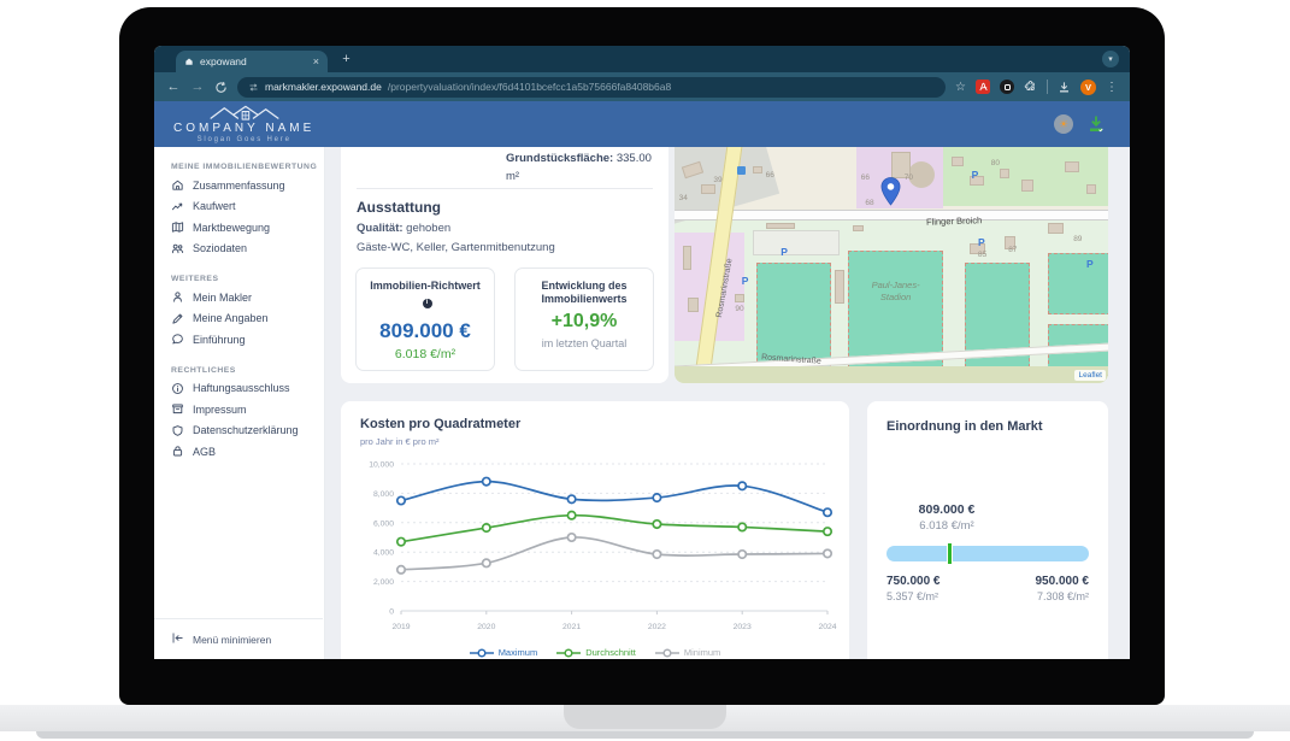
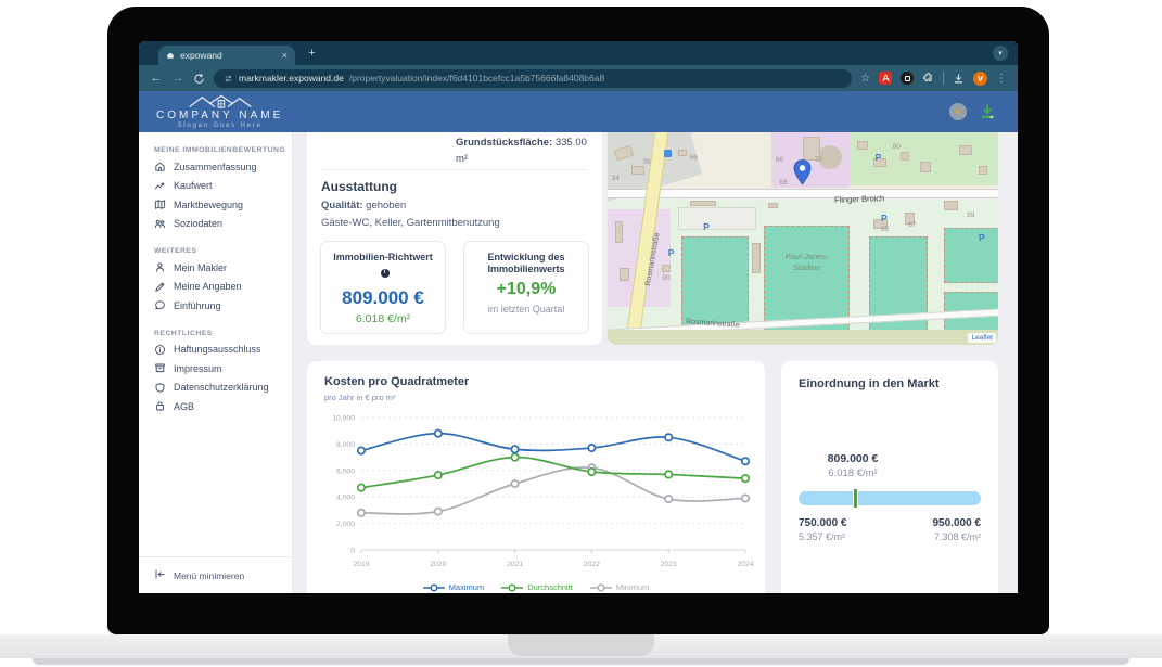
Minimum/2020: 3200 -> 2900
Durchschnitt/2021: 6500 -> 7000
Minimum/2022: 3800 -> 6200
